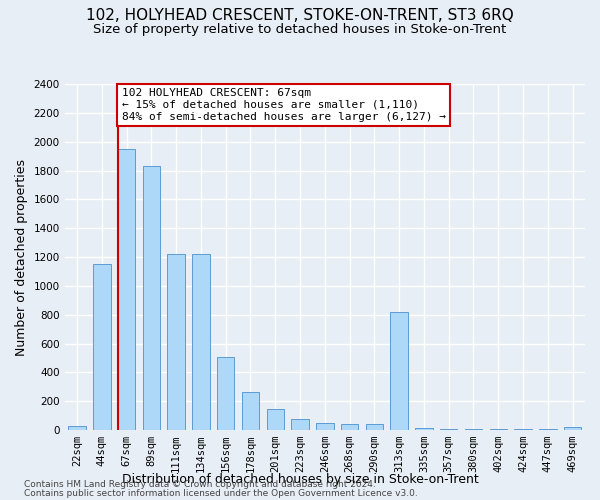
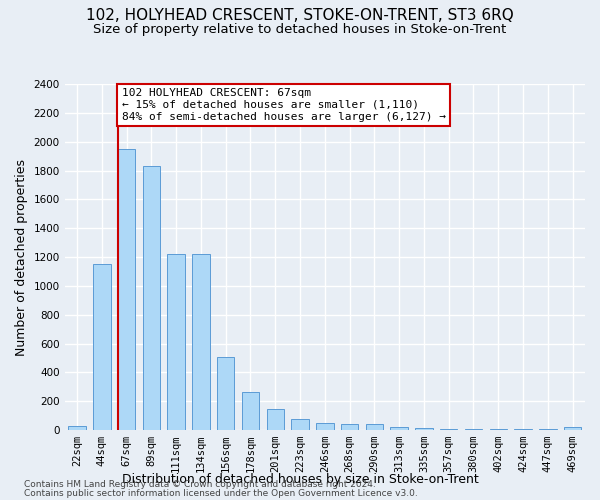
313sqm: 820 -> 20
